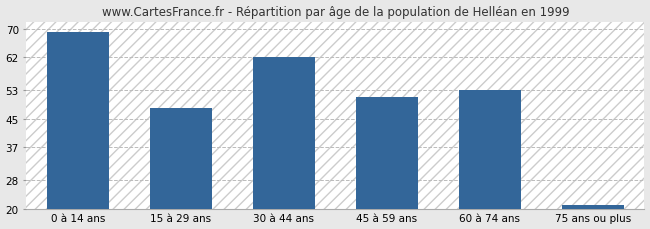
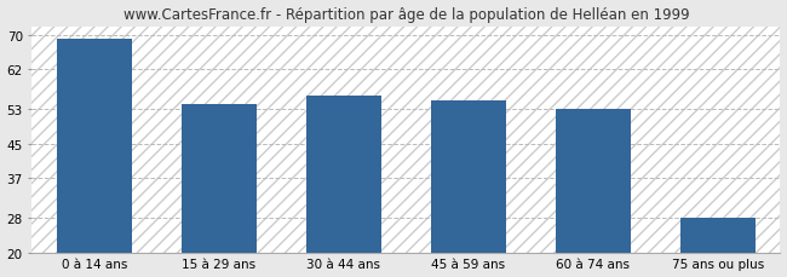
15 à 29 ans: 48 -> 54
30 à 44 ans: 62 -> 56
45 à 59 ans: 51 -> 55
75 ans ou plus: 21 -> 28
